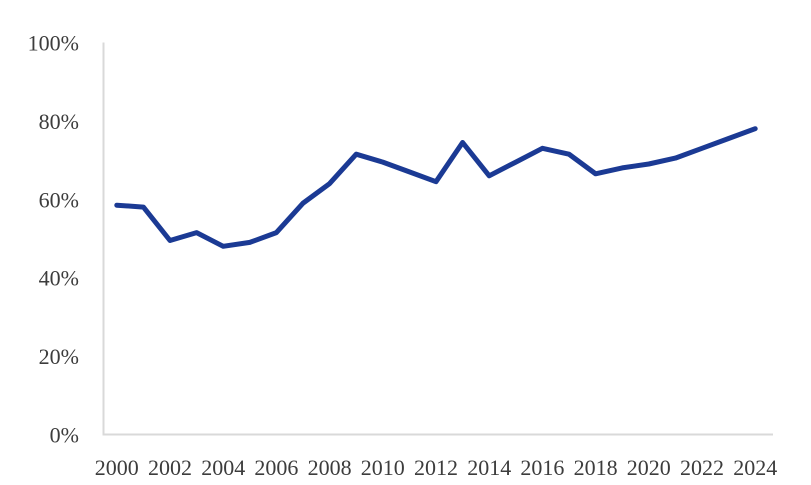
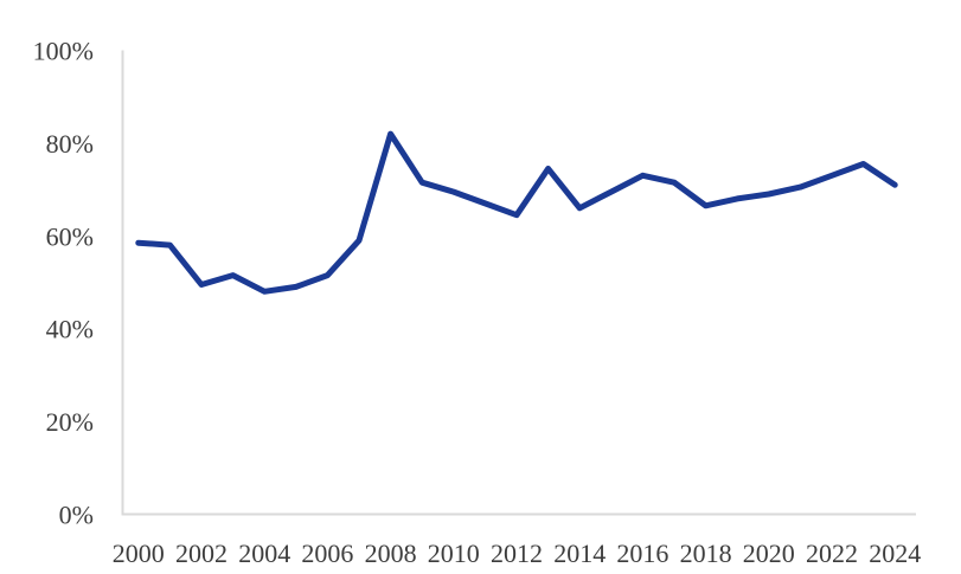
2008: 64% -> 82%
2024: 78% -> 71%
